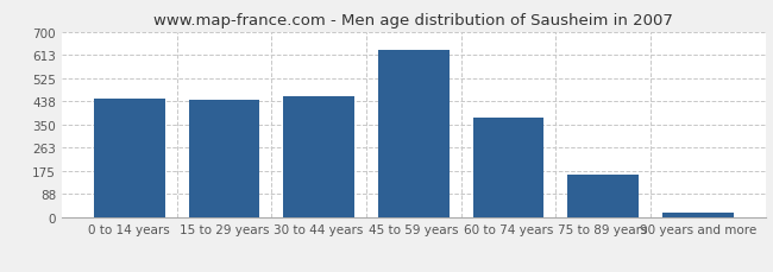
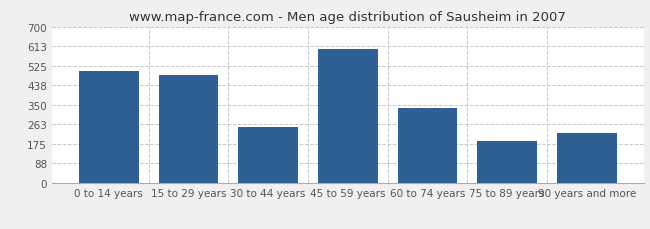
0 to 14 years: 447 -> 500
15 to 29 years: 441 -> 485
30 to 44 years: 455 -> 250
45 to 59 years: 632 -> 600
60 to 74 years: 378 -> 335
75 to 89 years: 163 -> 190
90 years and more: 18 -> 225
